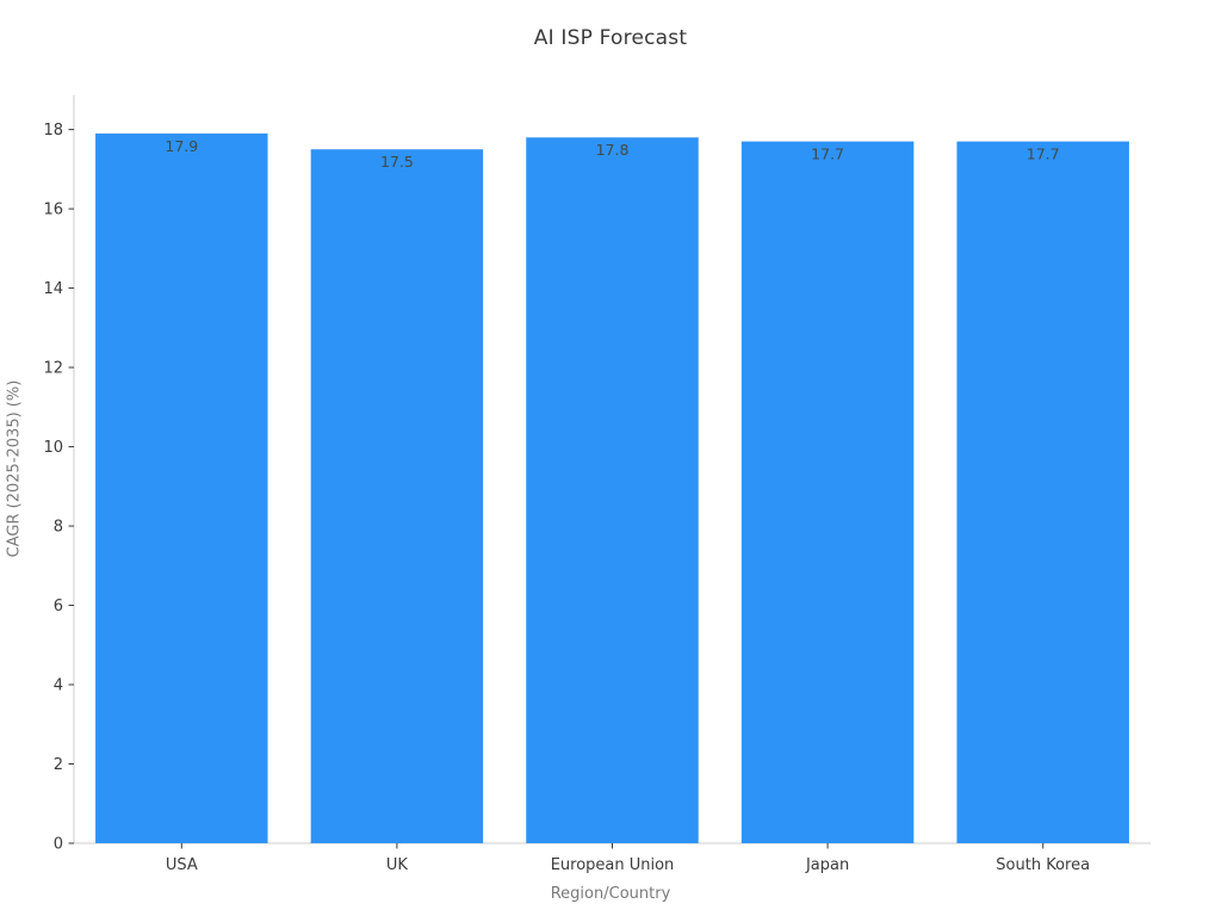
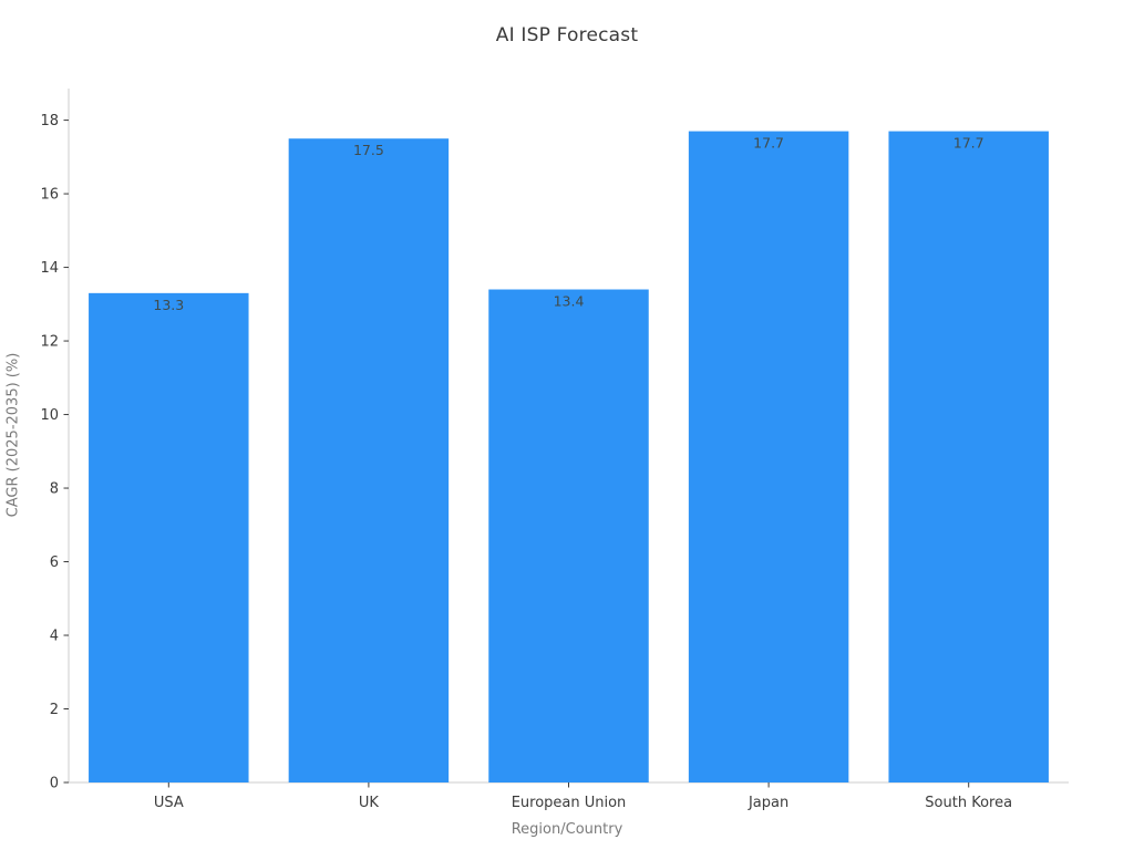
USA: 17.9 -> 13.3
European Union: 17.8 -> 13.4
